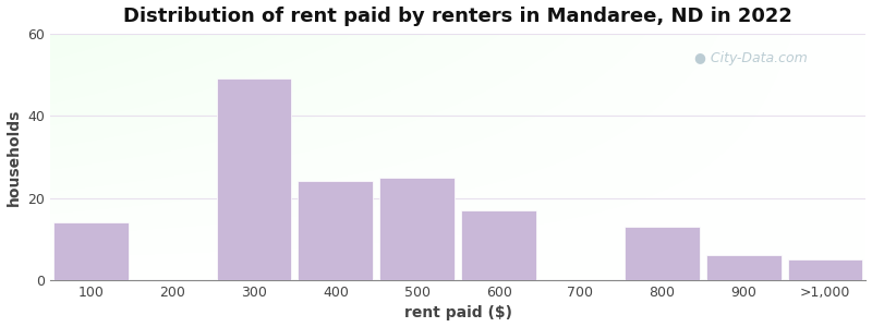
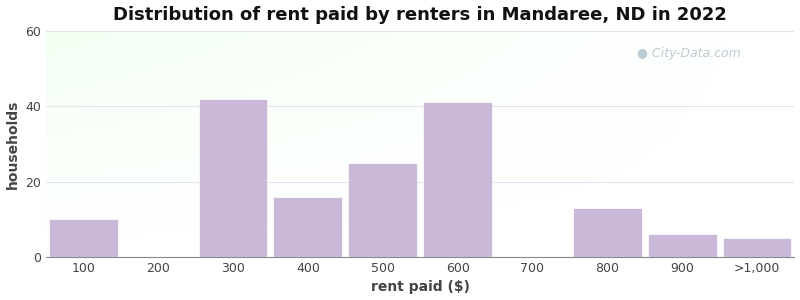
100: 14 -> 10
300: 49 -> 42
400: 24 -> 16
600: 17 -> 41
